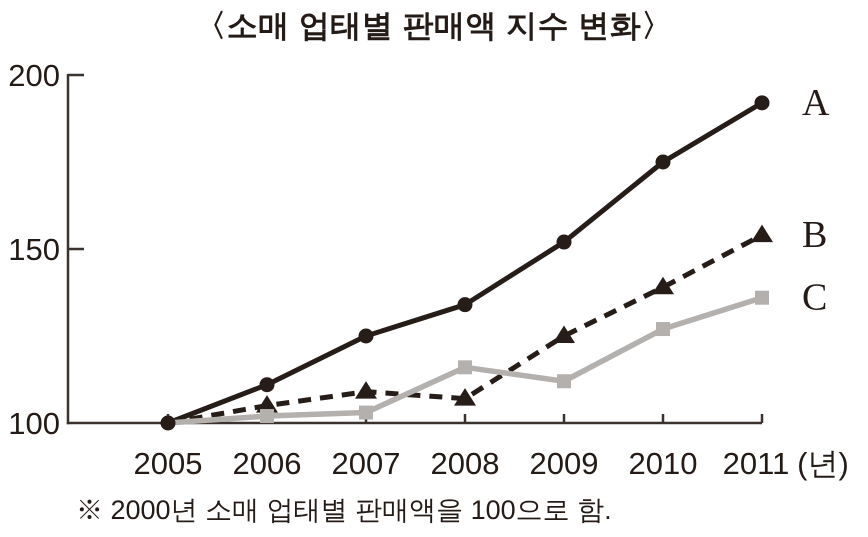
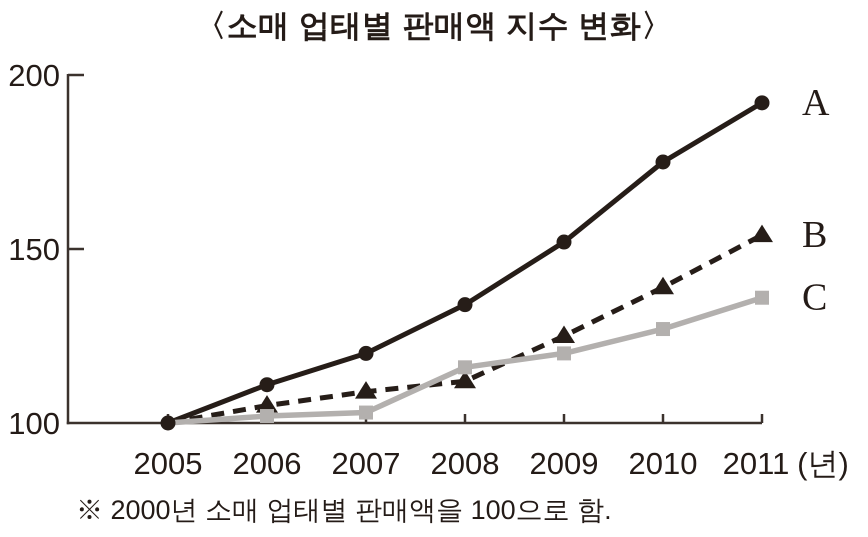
A/2007: 125 -> 120
B/2008: 107 -> 112
C/2009: 112 -> 120
